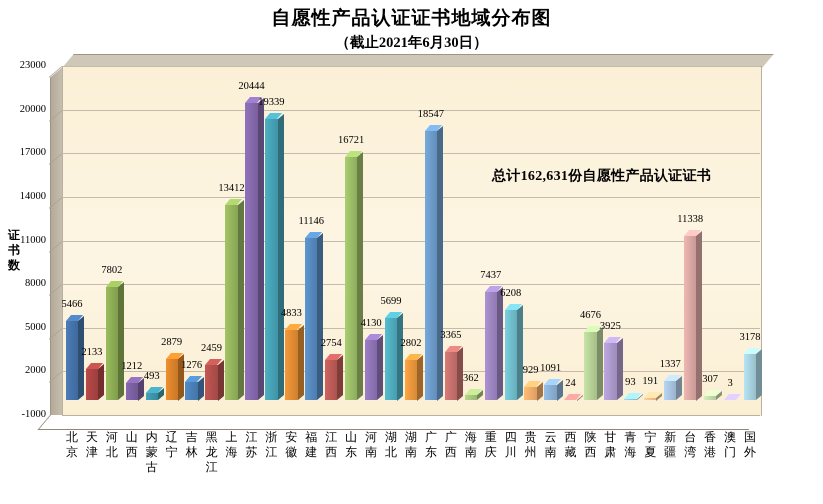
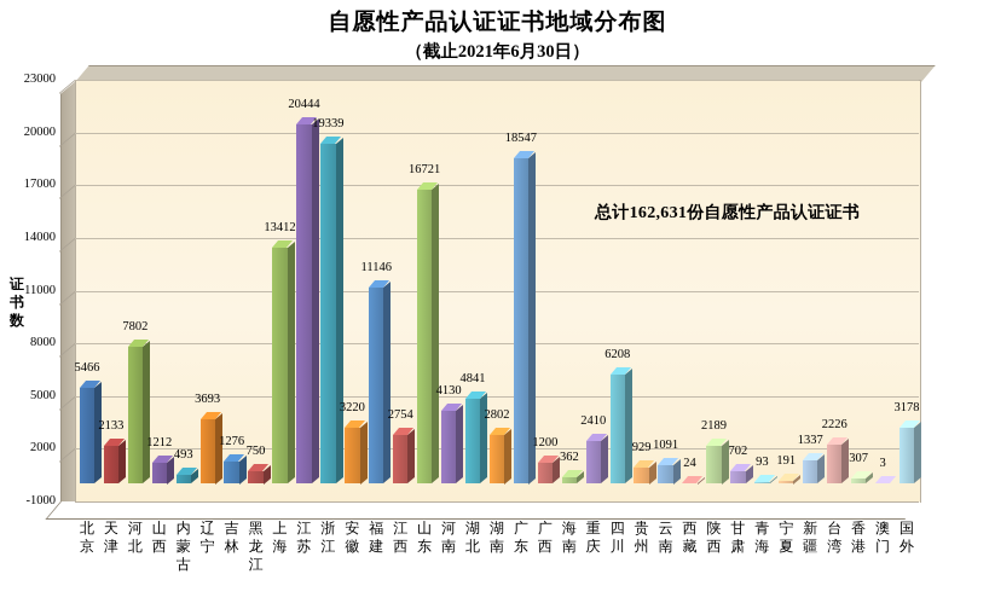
辽宁: 2879 -> 3693
黑龙江: 2459 -> 750
安徽: 4833 -> 3220
湖北: 5699 -> 4841
广西: 3365 -> 1200
重庆: 7437 -> 2410
陕西: 4676 -> 2189
甘肃: 3925 -> 702
台湾: 11338 -> 2226
